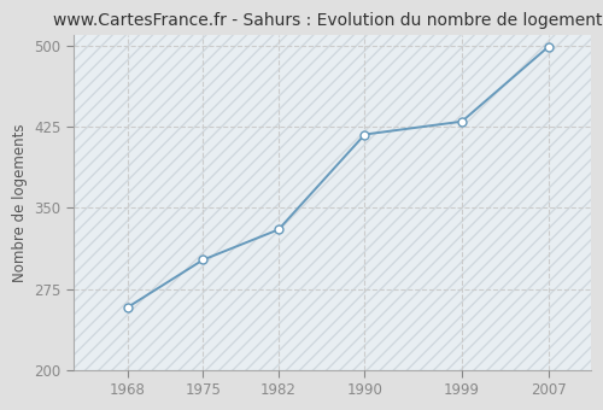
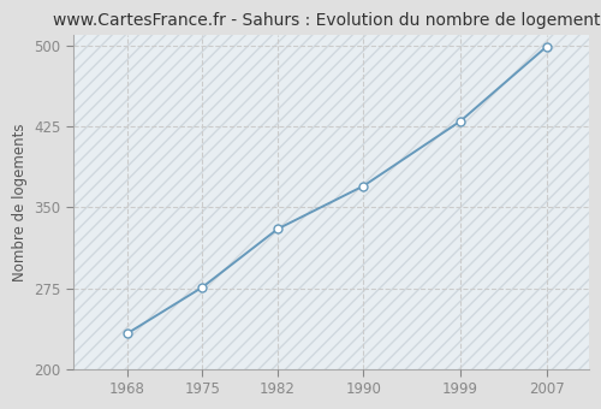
1968: 258 -> 233
1975: 302 -> 276
1990: 418 -> 370
